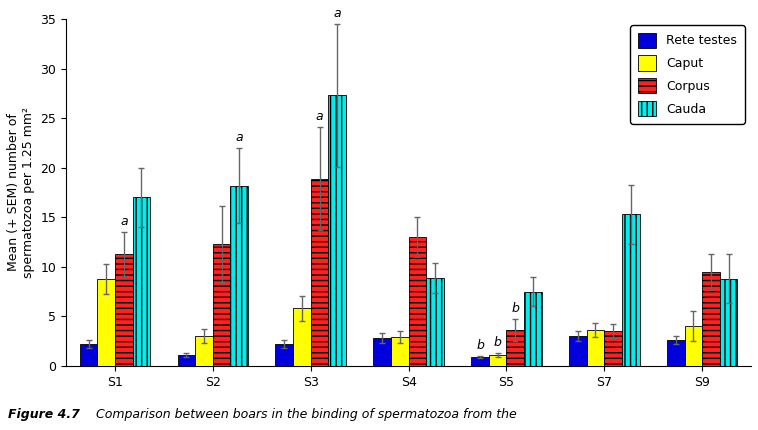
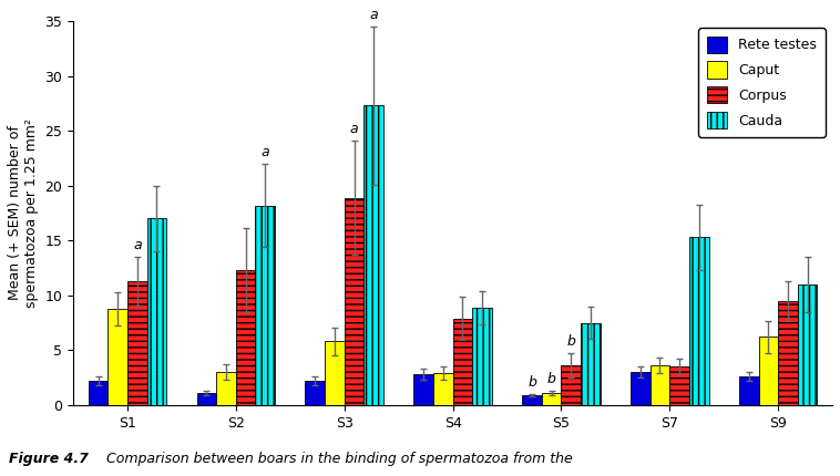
Corpus/S4: 13.0 -> 7.9
Caput/S9: 4.0 -> 6.2
Cauda/S9: 8.8 -> 11.0
